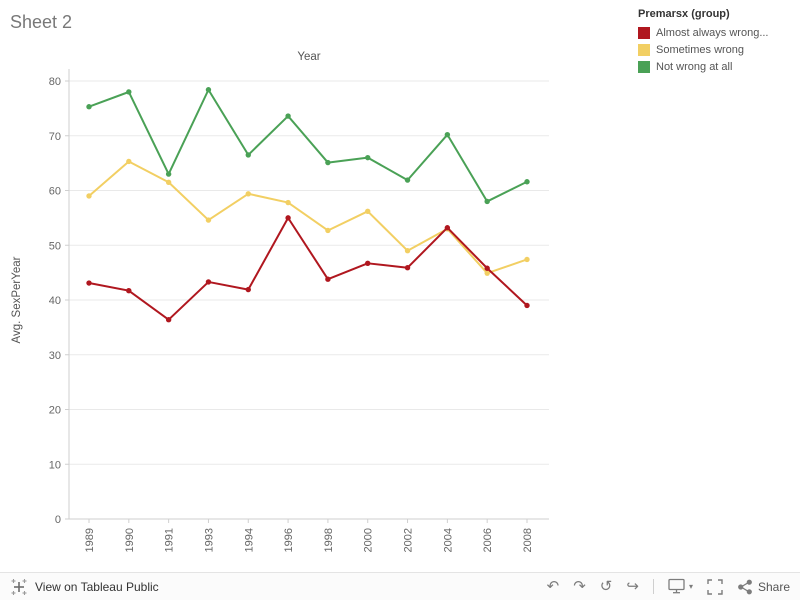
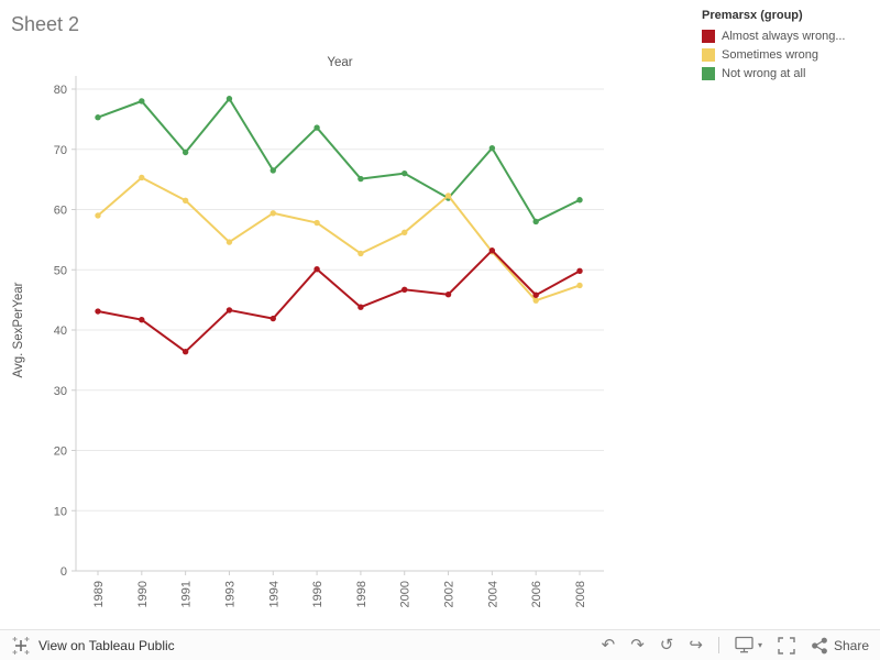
Not wrong at all/1991: 63 -> 70
Almost always wrong.../1996: 55 -> 50
Sometimes wrong/2002: 49 -> 62
Almost always wrong.../2008: 39 -> 50
